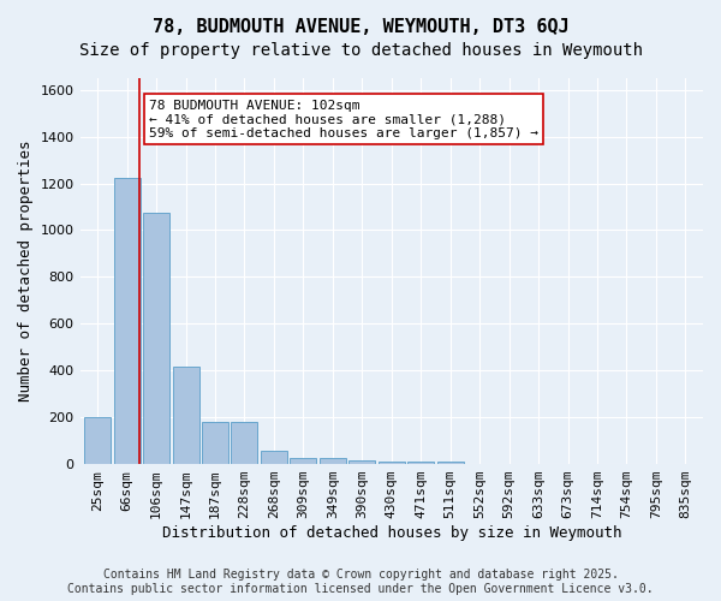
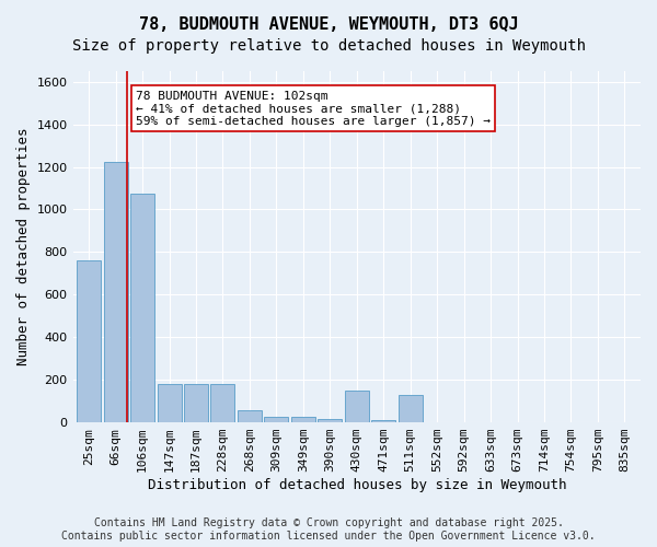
25sqm: 200 -> 760
147sqm: 420 -> 180
430sqm: 10 -> 150
511sqm: 10 -> 130
